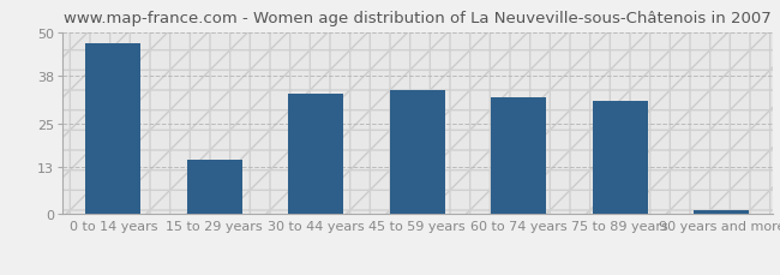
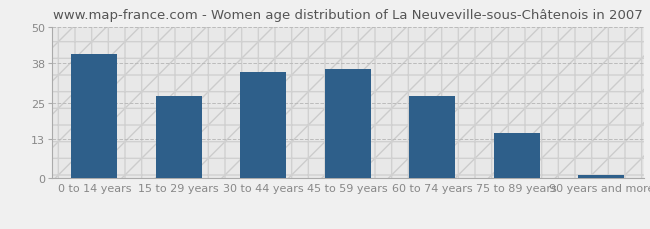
0 to 14 years: 47 -> 41
15 to 29 years: 15 -> 27
30 to 44 years: 33 -> 35
45 to 59 years: 34 -> 36
60 to 74 years: 32 -> 27
75 to 89 years: 31 -> 15
